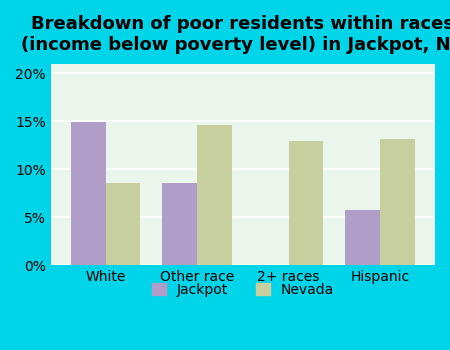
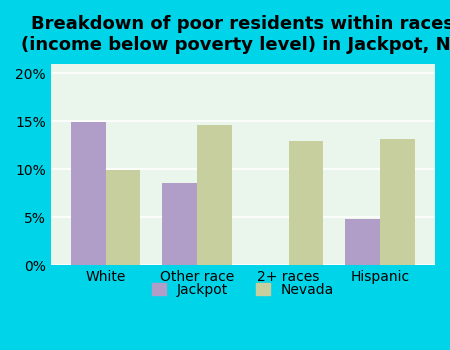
Nevada/White: 8.6% -> 9.9%
Jackpot/Hispanic: 5.8% -> 4.8%
